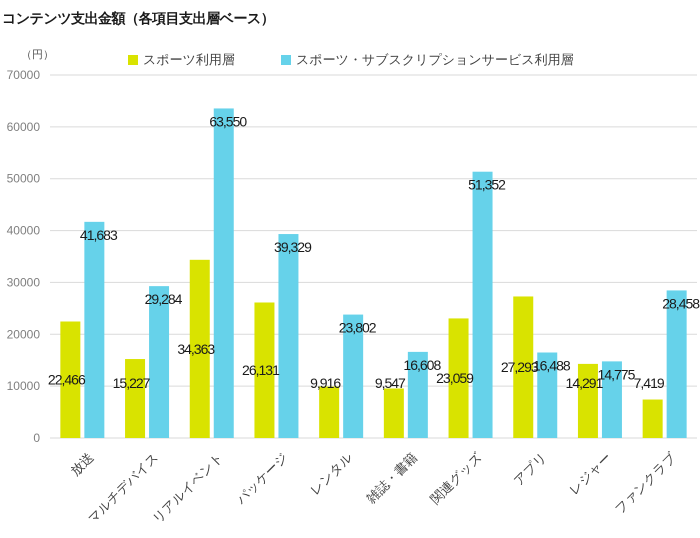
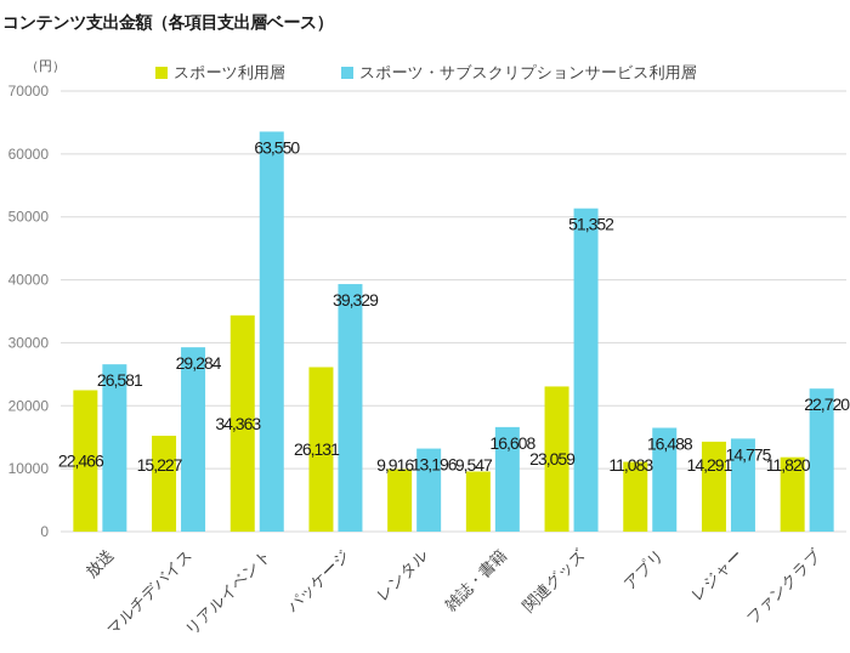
スポーツ・サブスクリプションサービス利用層/放送: 41,683 -> 26,581
スポーツ・サブスクリプションサービス利用層/レンタル: 23,802 -> 13,196
スポーツ利用層/アプリ: 27,293 -> 11,083
スポーツ利用層/ファンクラブ: 7,419 -> 11,820
スポーツ・サブスクリプションサービス利用層/ファンクラブ: 28,458 -> 22,720
